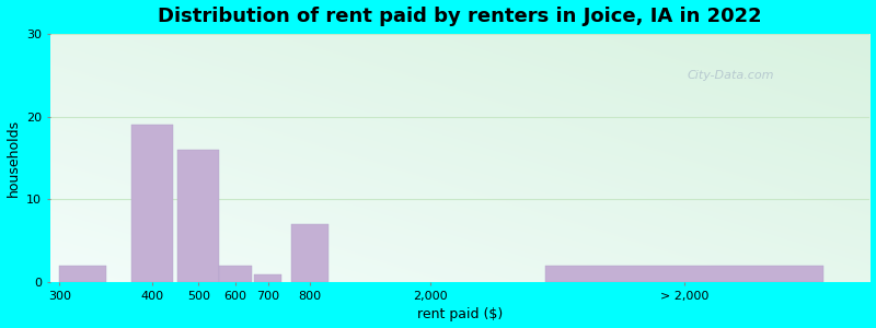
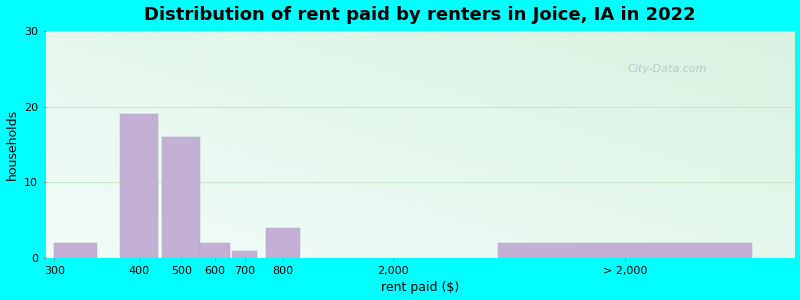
800: 7 -> 4
